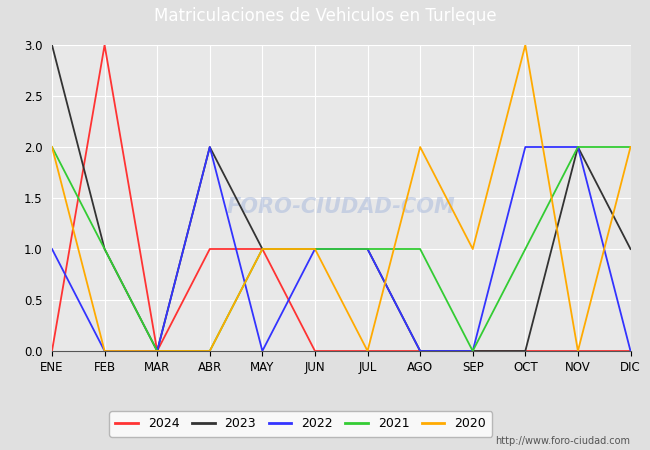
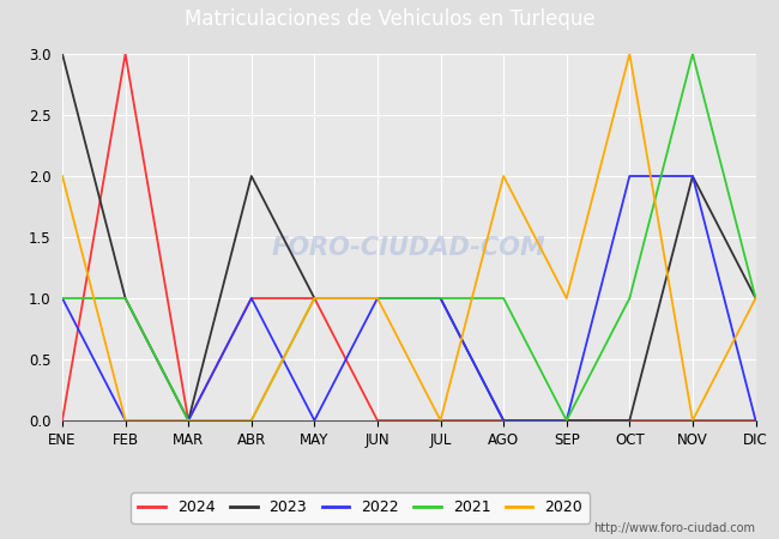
2021/ENE: 2 -> 1
2022/ABR: 2 -> 1
2021/NOV: 2 -> 3
2021/DIC: 2 -> 1
2020/DIC: 2 -> 1
